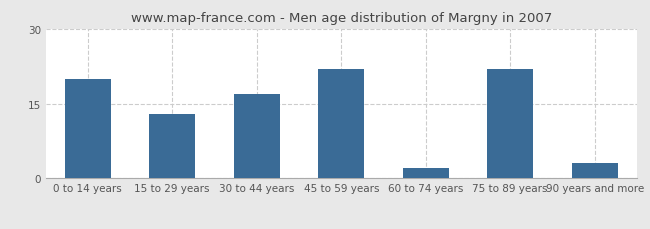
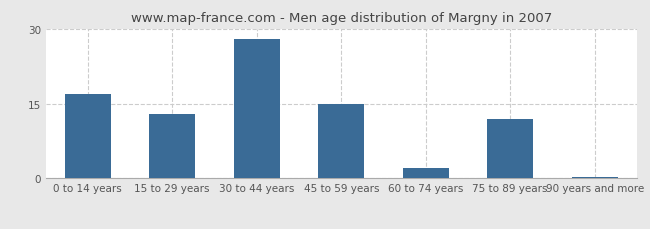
0 to 14 years: 20.0 -> 17.0
30 to 44 years: 17.0 -> 28.0
45 to 59 years: 22.0 -> 15.0
75 to 89 years: 22.0 -> 12.0
90 years and more: 3.0 -> 0.2
